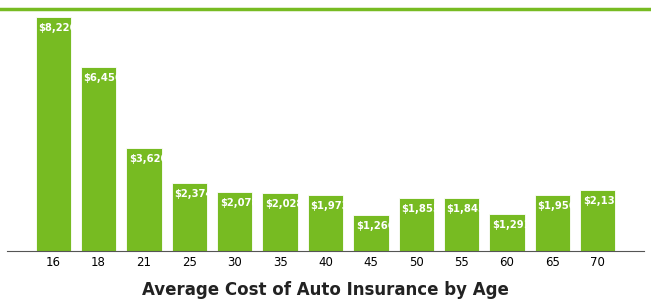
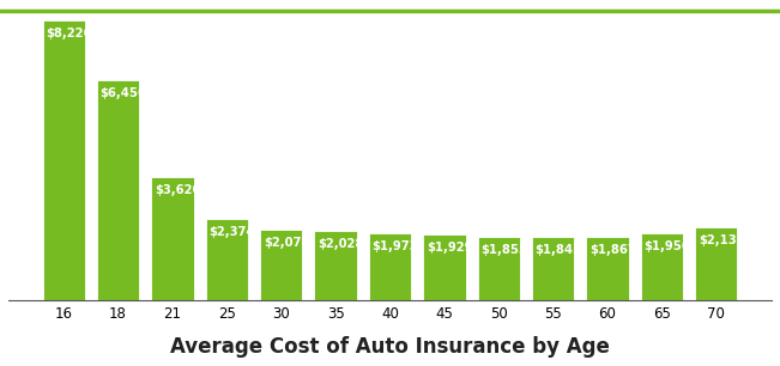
45: $1,266 -> $1,929
60: $1,291 -> $1,867
